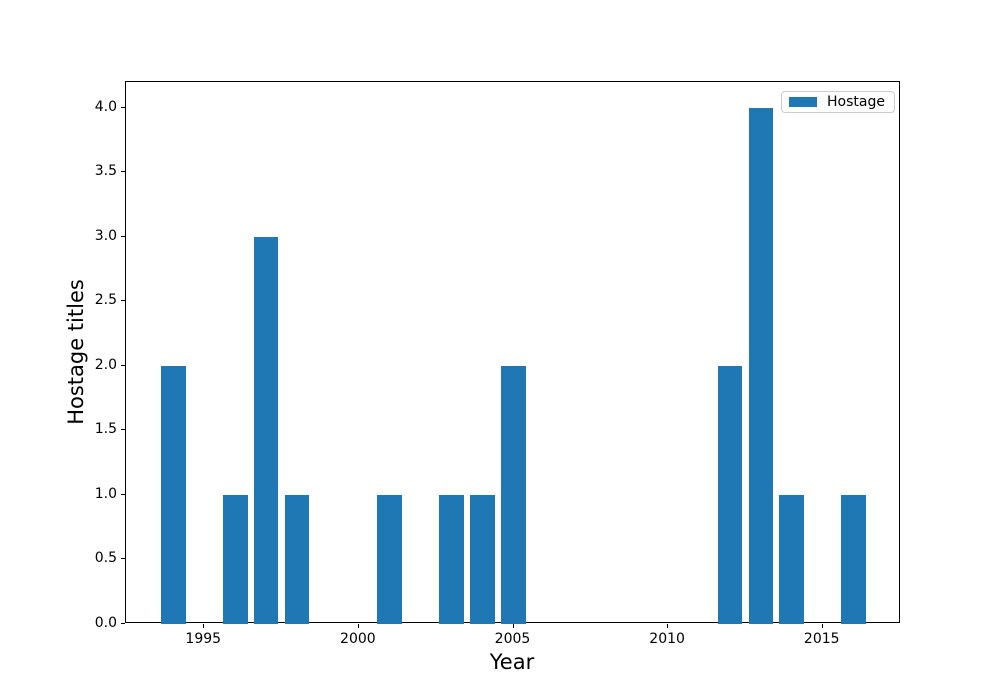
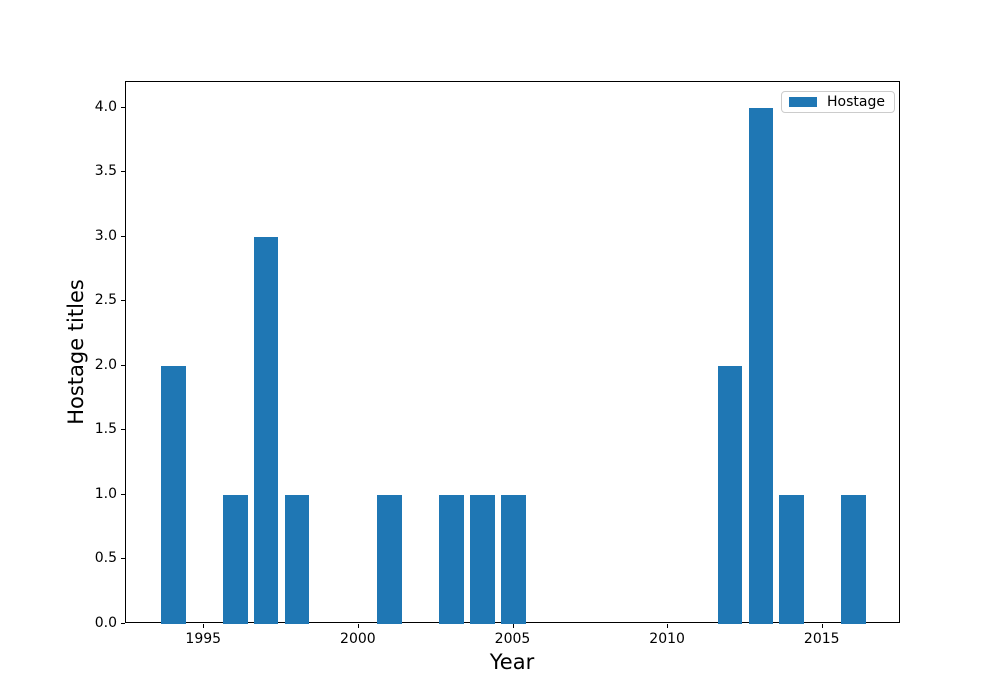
2005: 2 -> 1
